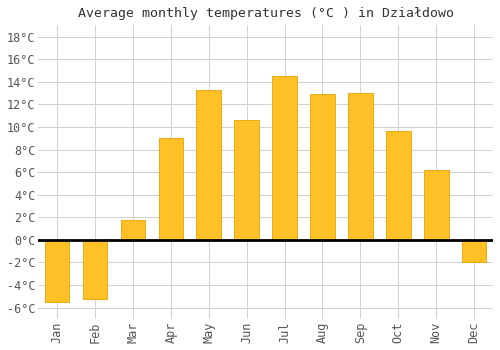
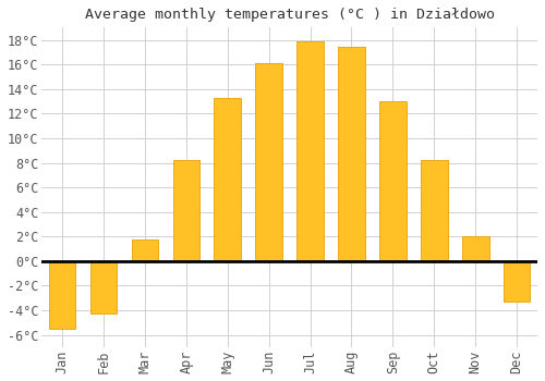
Feb: -5.2°C -> -4.3°C
Apr: 9.0°C -> 8.2°C
Jun: 10.6°C -> 16.1°C
Jul: 14.5°C -> 17.9°C
Aug: 12.9°C -> 17.4°C
Oct: 9.6°C -> 8.2°C
Nov: 6.2°C -> 2.0°C
Dec: -2.0°C -> -3.3°C
